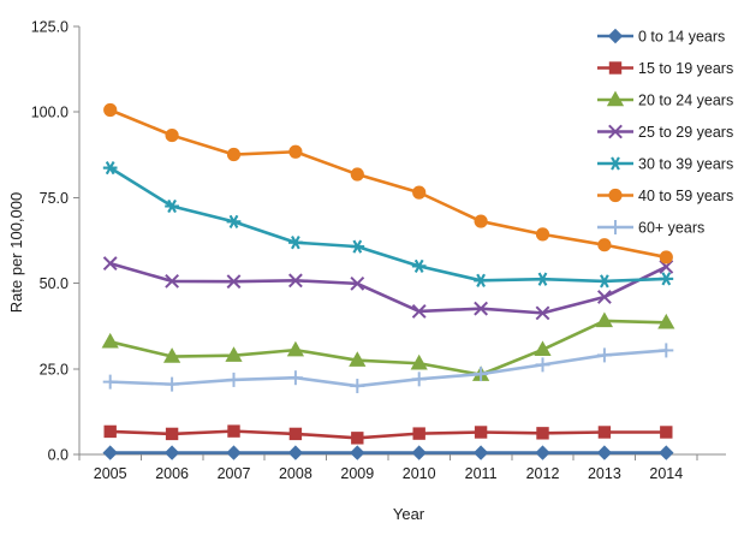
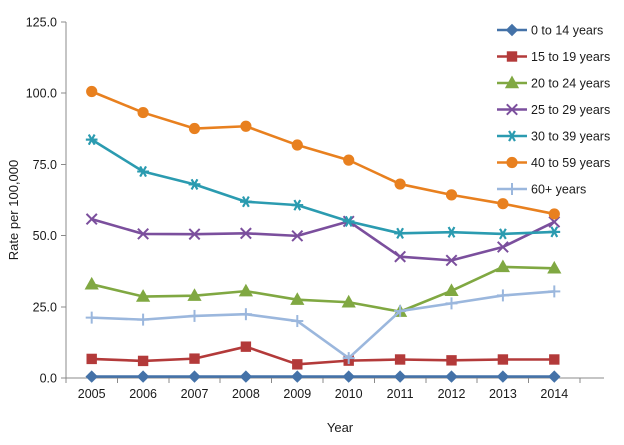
15 to 19 years/2008: 6 -> 11
25 to 29 years/2010: 42 -> 55
60+ years/2010: 22 -> 7
